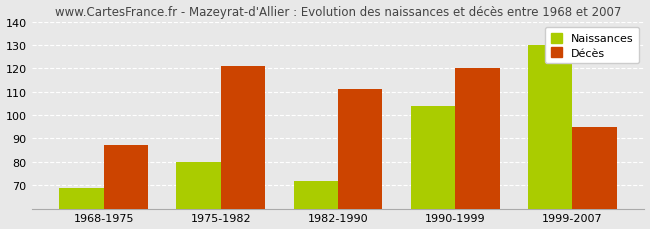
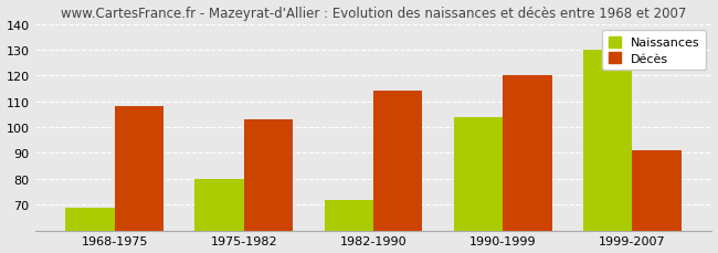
Décès/1968-1975: 87 -> 108
Décès/1975-1982: 121 -> 103
Décès/1982-1990: 111 -> 114
Décès/1999-2007: 95 -> 91
